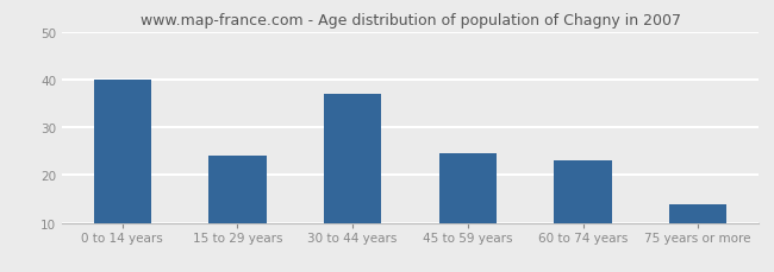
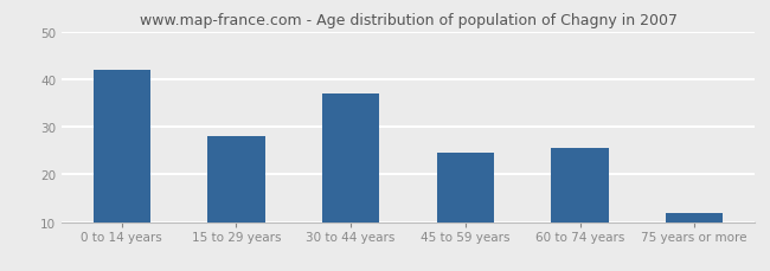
0 to 14 years: 40.0 -> 42.0
15 to 29 years: 24.0 -> 28.0
60 to 74 years: 23.0 -> 25.5
75 years or more: 14.0 -> 12.0
